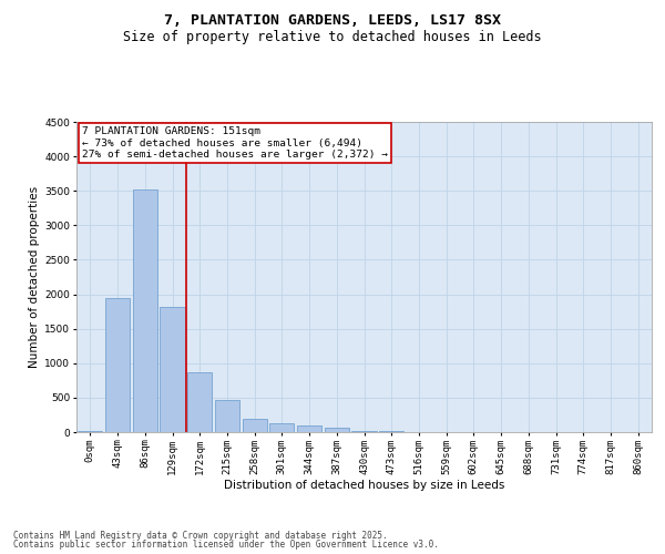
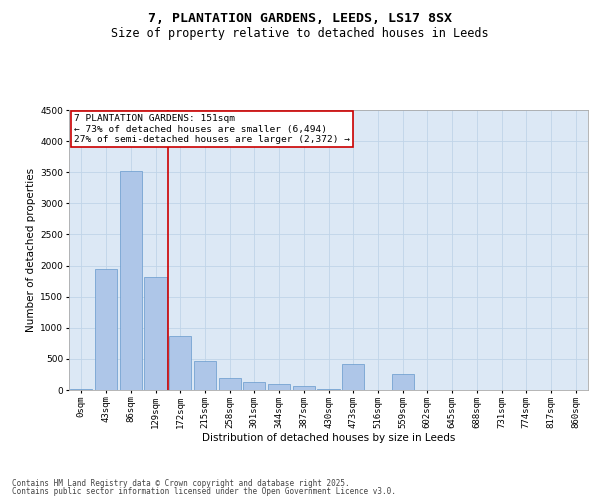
473sqm: 10 -> 420
559sqm: 0 -> 260
